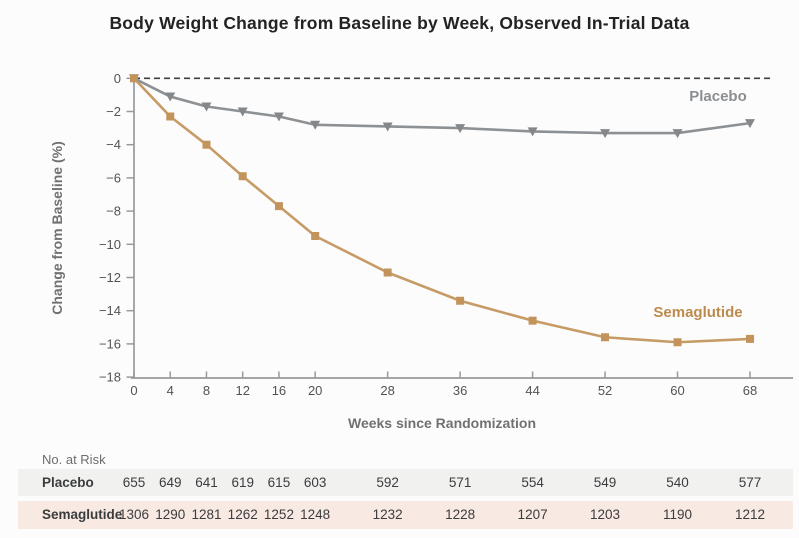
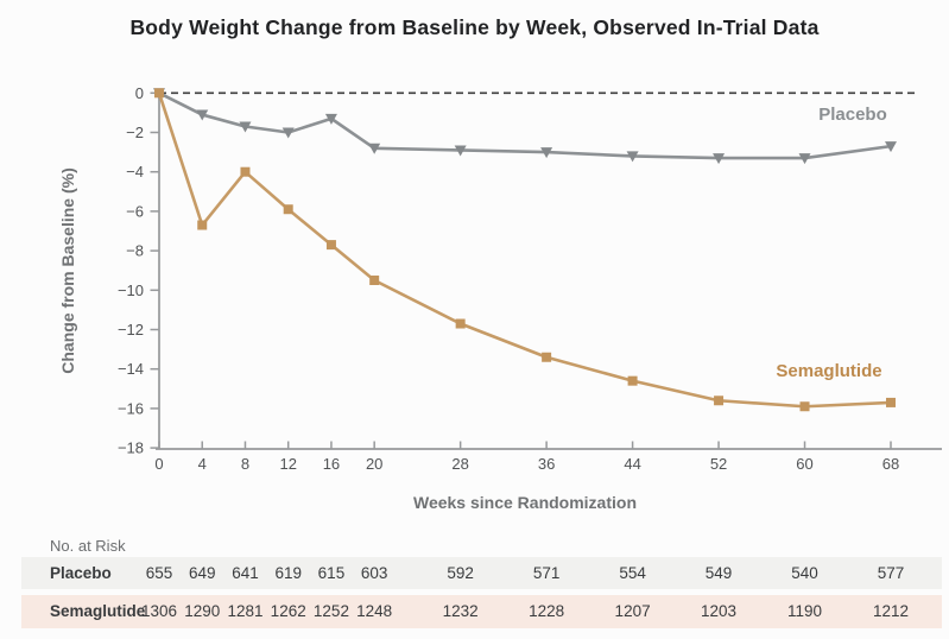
Semaglutide/4: -2.3 -> -6.7
Placebo/16: -2.3 -> -1.3
